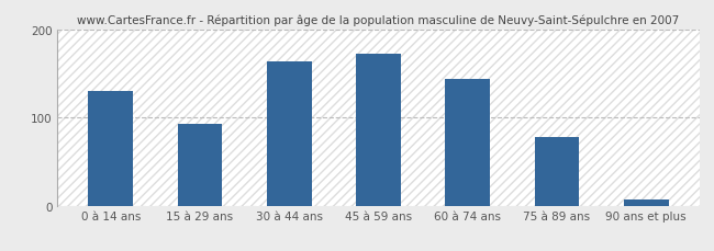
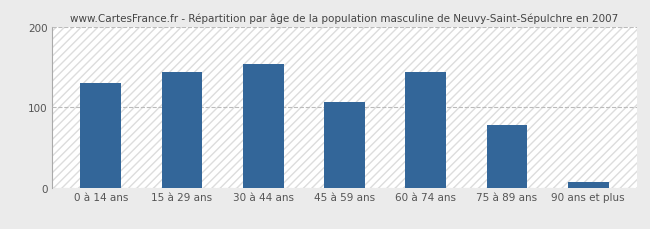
15 à 29 ans: 93 -> 144
30 à 44 ans: 163 -> 154
45 à 59 ans: 172 -> 106
